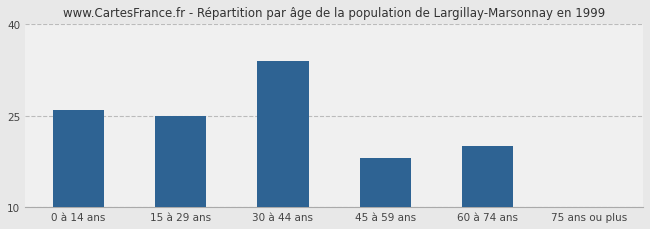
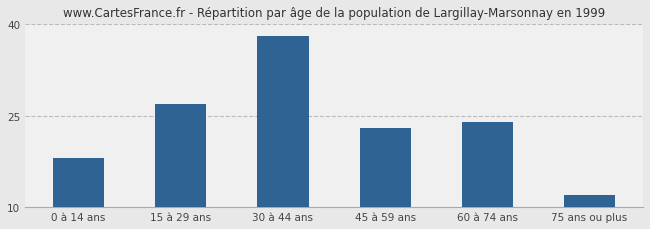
0 à 14 ans: 26 -> 18
15 à 29 ans: 25 -> 27
30 à 44 ans: 34 -> 38
45 à 59 ans: 18 -> 23
60 à 74 ans: 20 -> 24
75 ans ou plus: 10 -> 12
